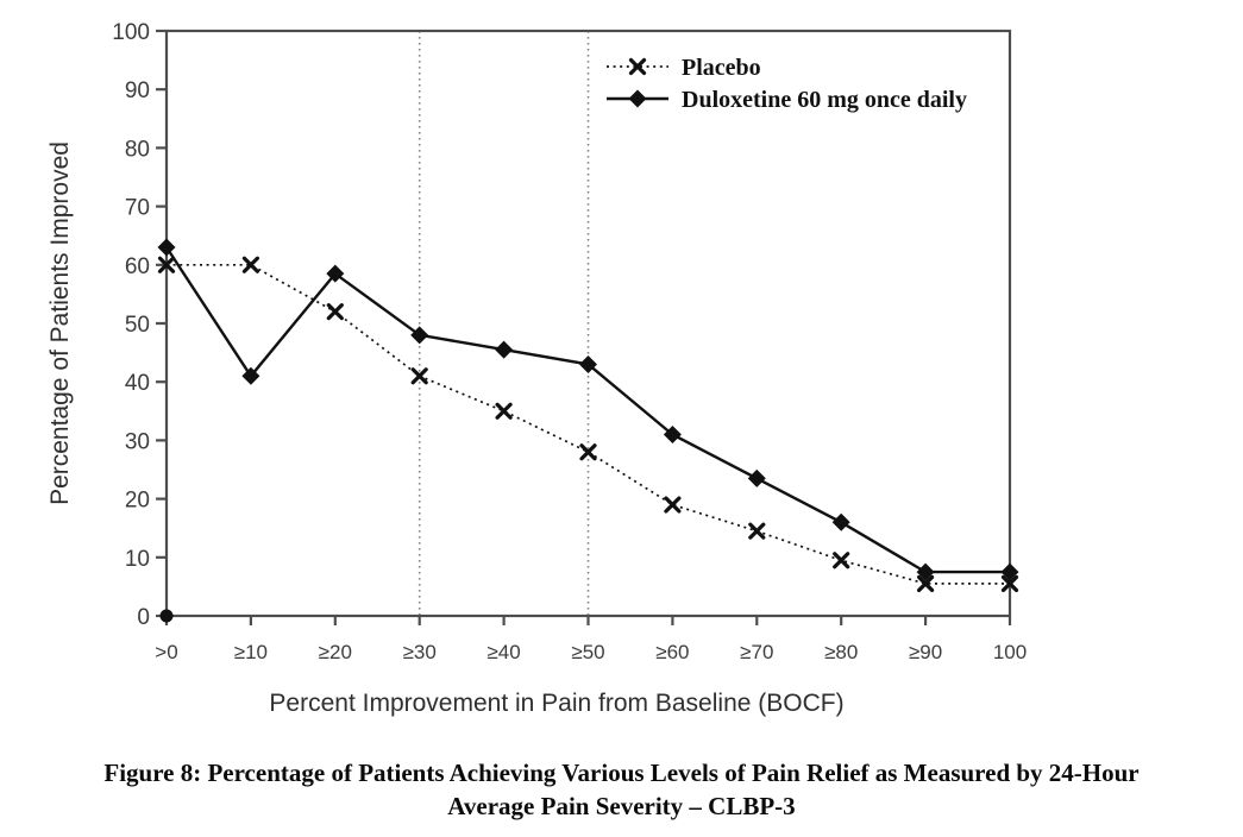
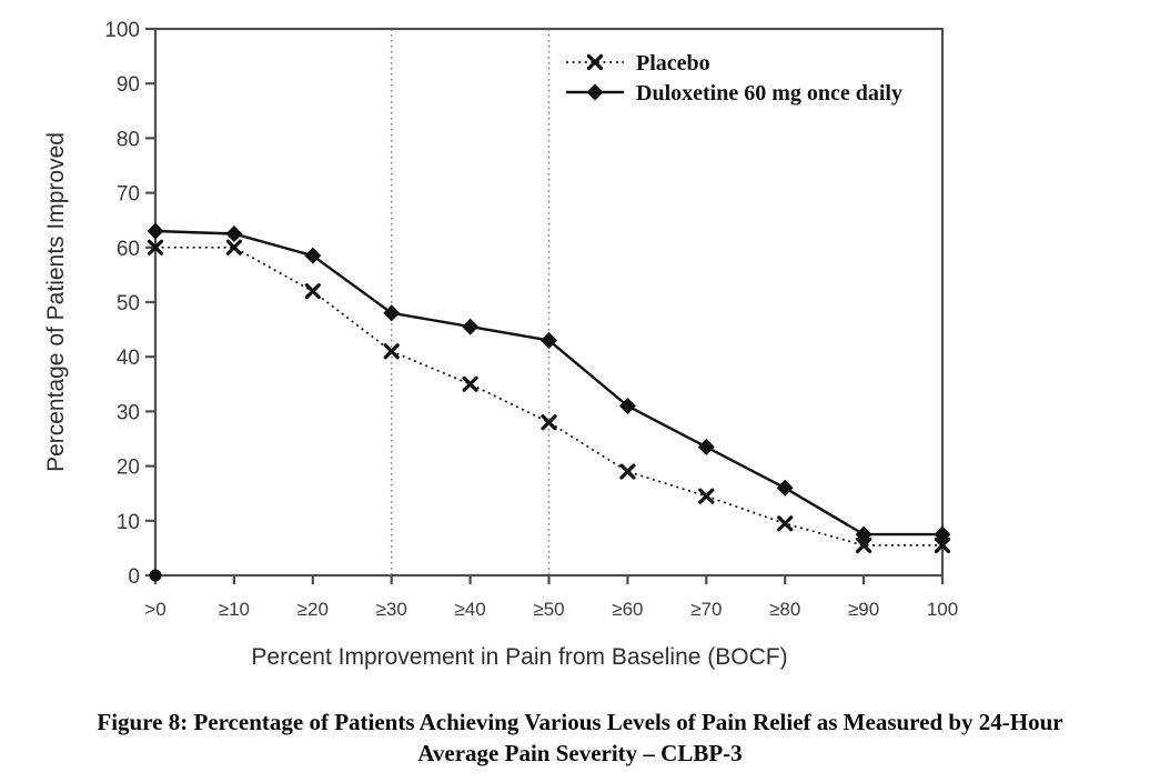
Duloxetine 60 mg once daily/≥10: 41 -> 62
